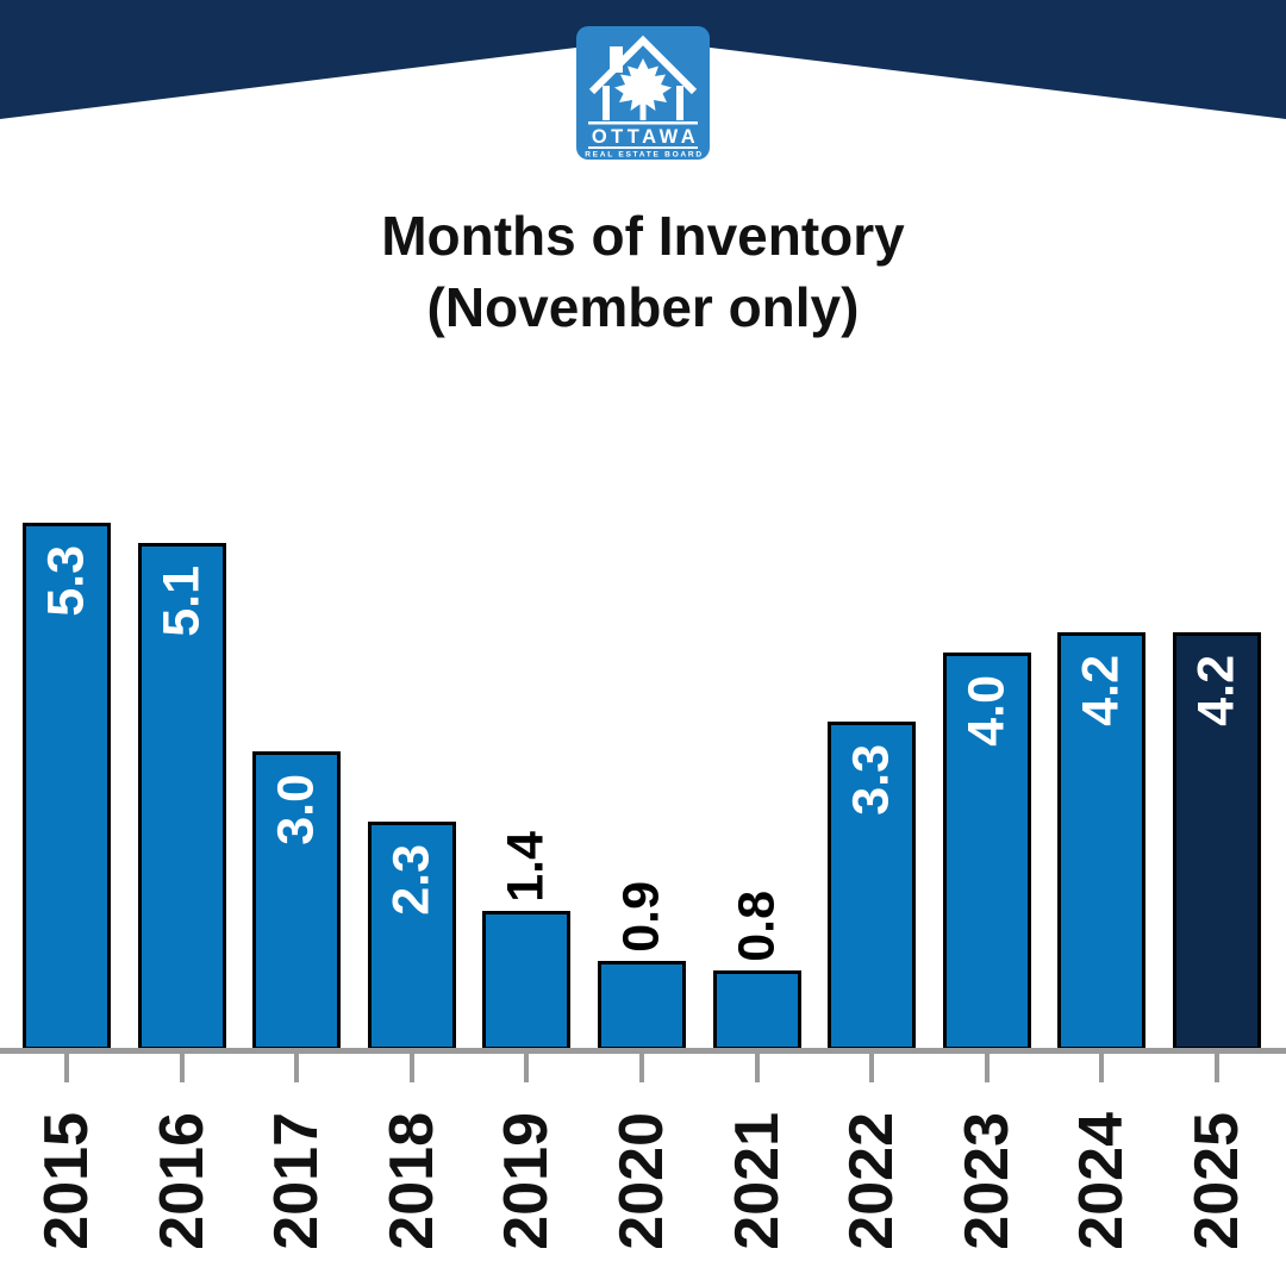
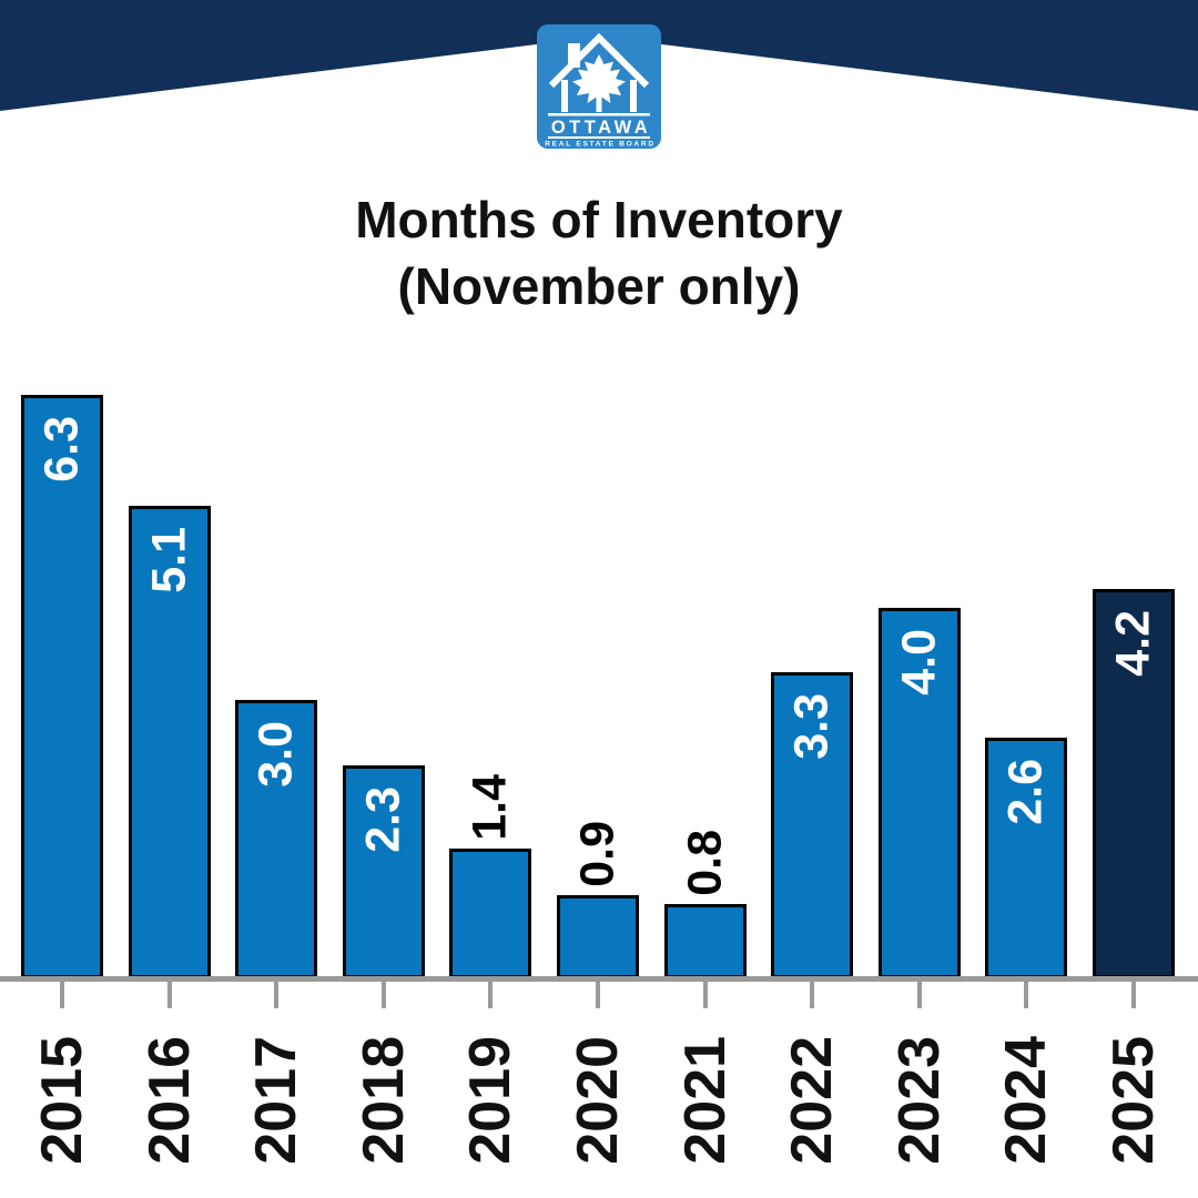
2015: 5.3 -> 6.3
2024: 4.2 -> 2.6
